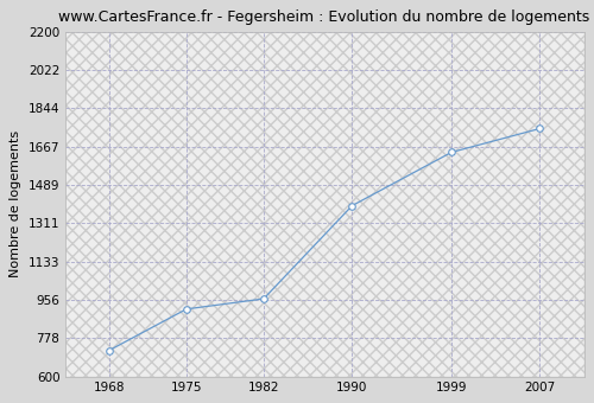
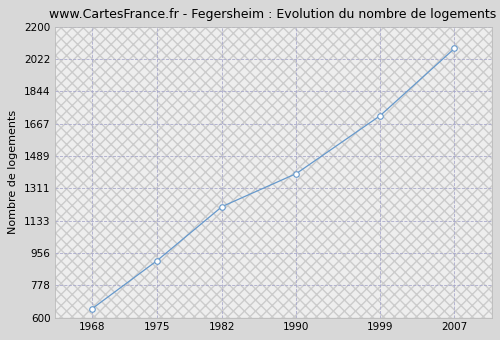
1968: 720 -> 650
1982: 960 -> 1210
1999: 1640 -> 1710
2007: 1750 -> 2080
